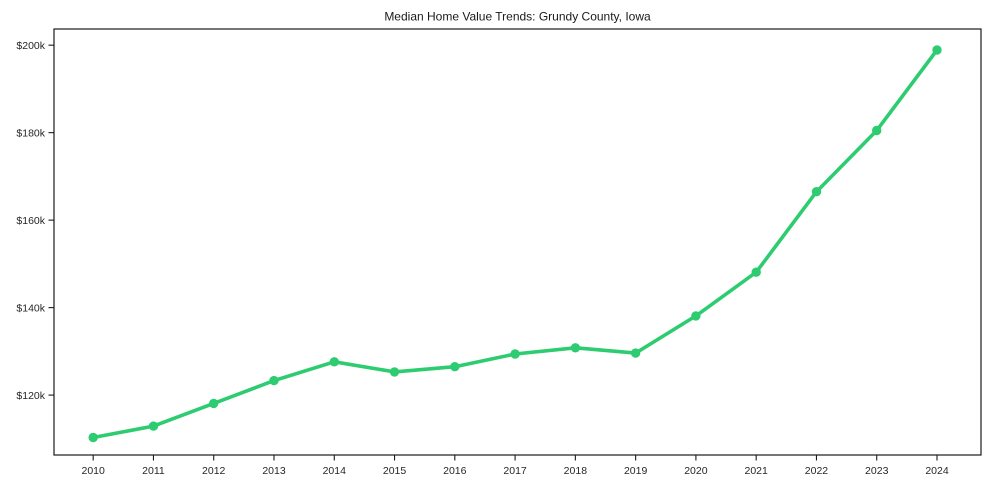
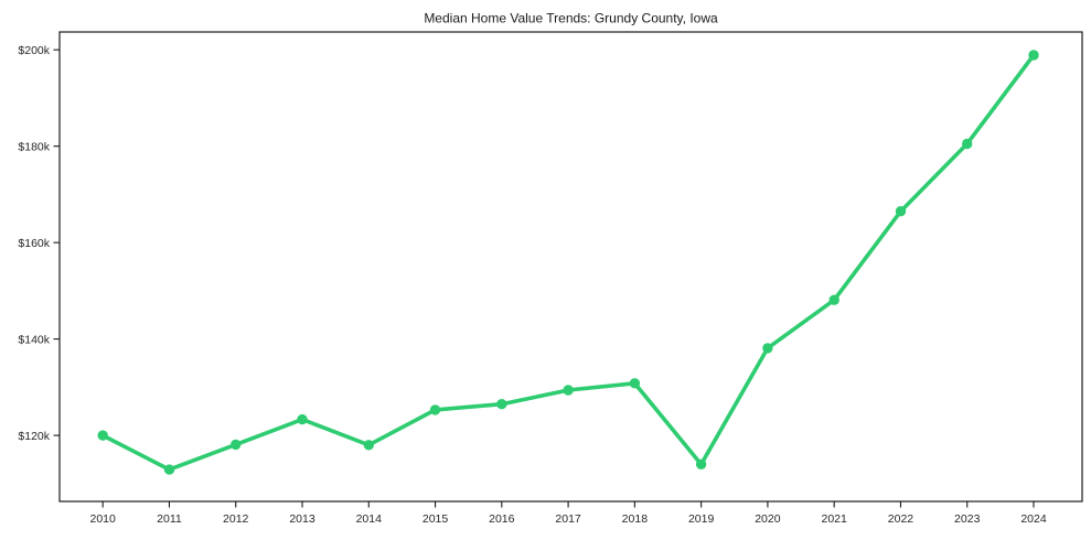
2010: $110k -> $120k
2014: $128k -> $118k
2019: $130k -> $114k
